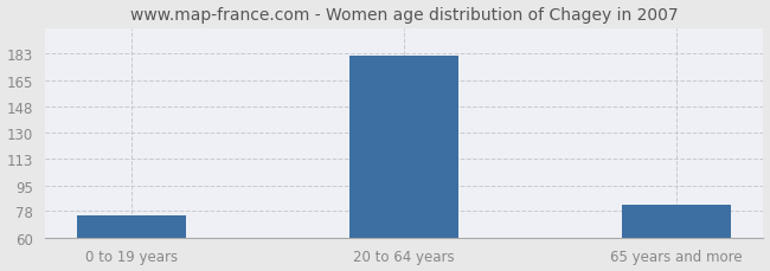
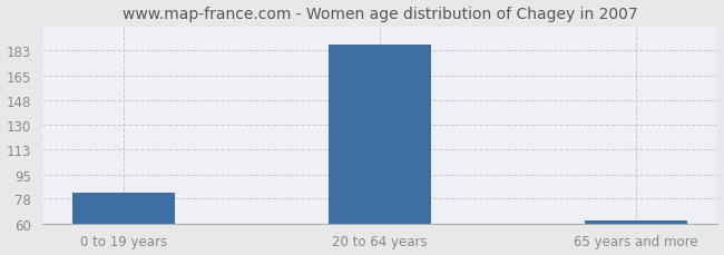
0 to 19 years: 75 -> 82
20 to 64 years: 182 -> 187
65 years and more: 82 -> 62
